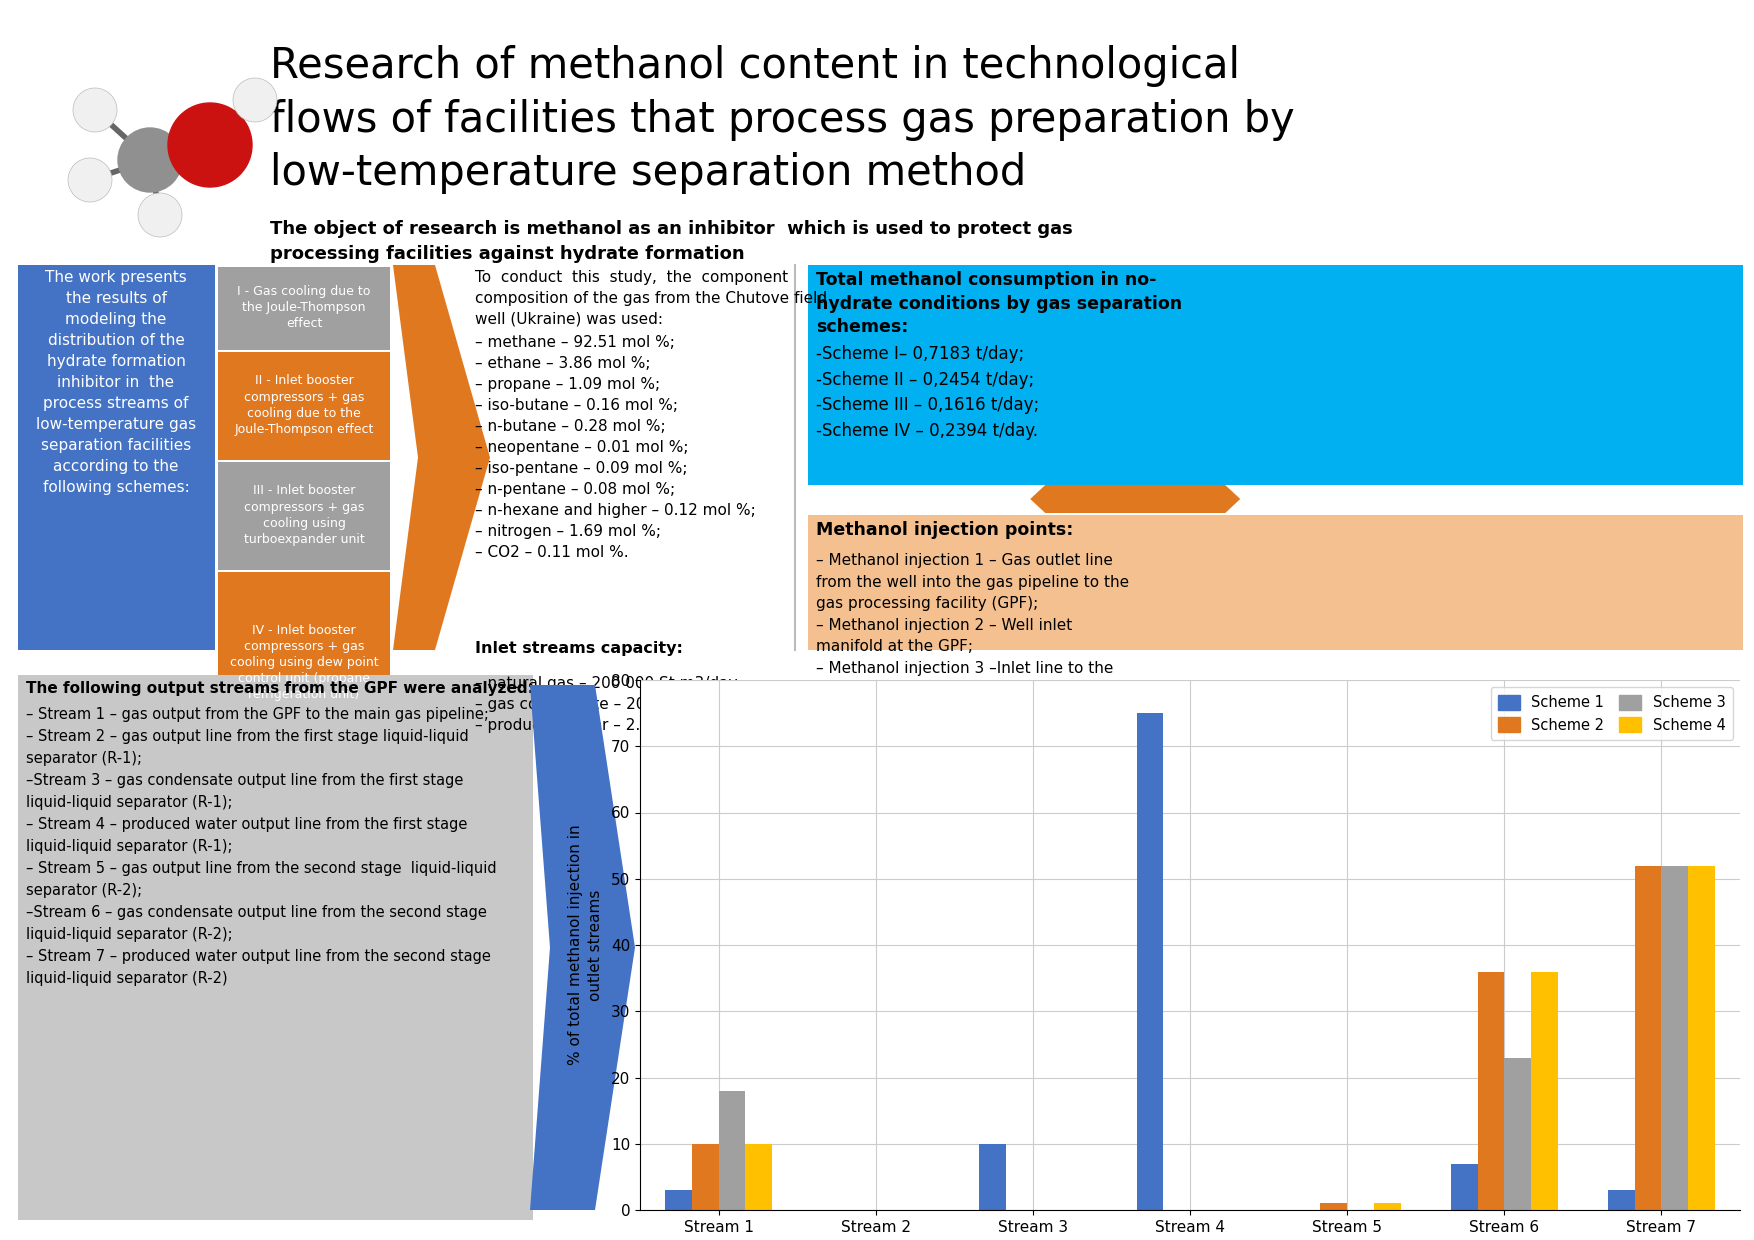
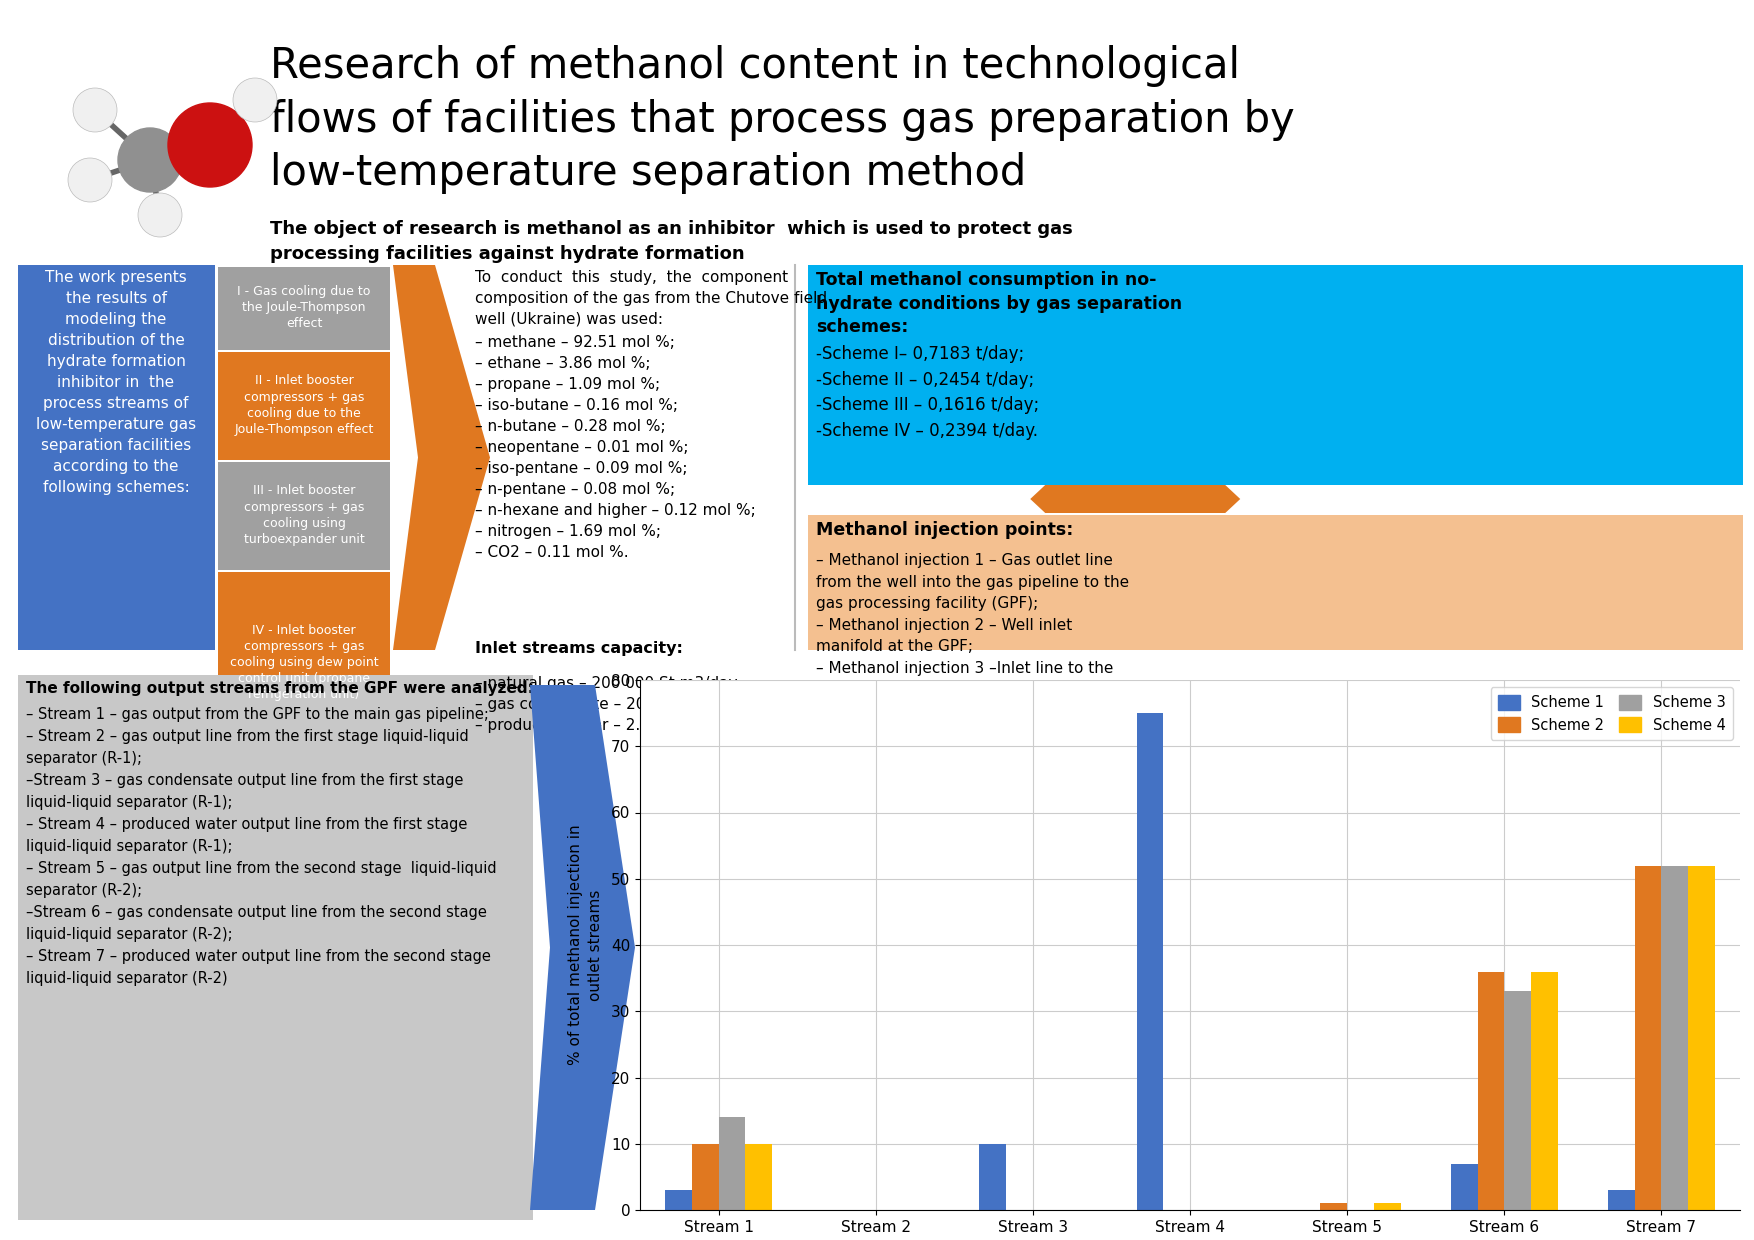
Scheme 3/Stream 1: 18 -> 14
Scheme 3/Stream 6: 23 -> 33
